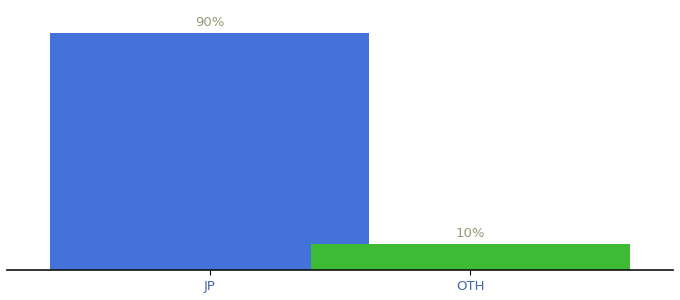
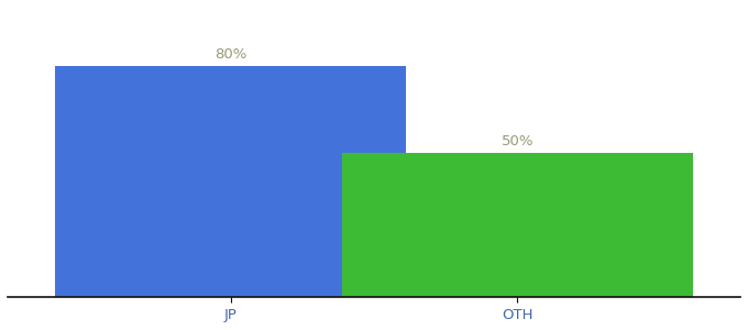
JP: 90% -> 80%
OTH: 10% -> 50%
